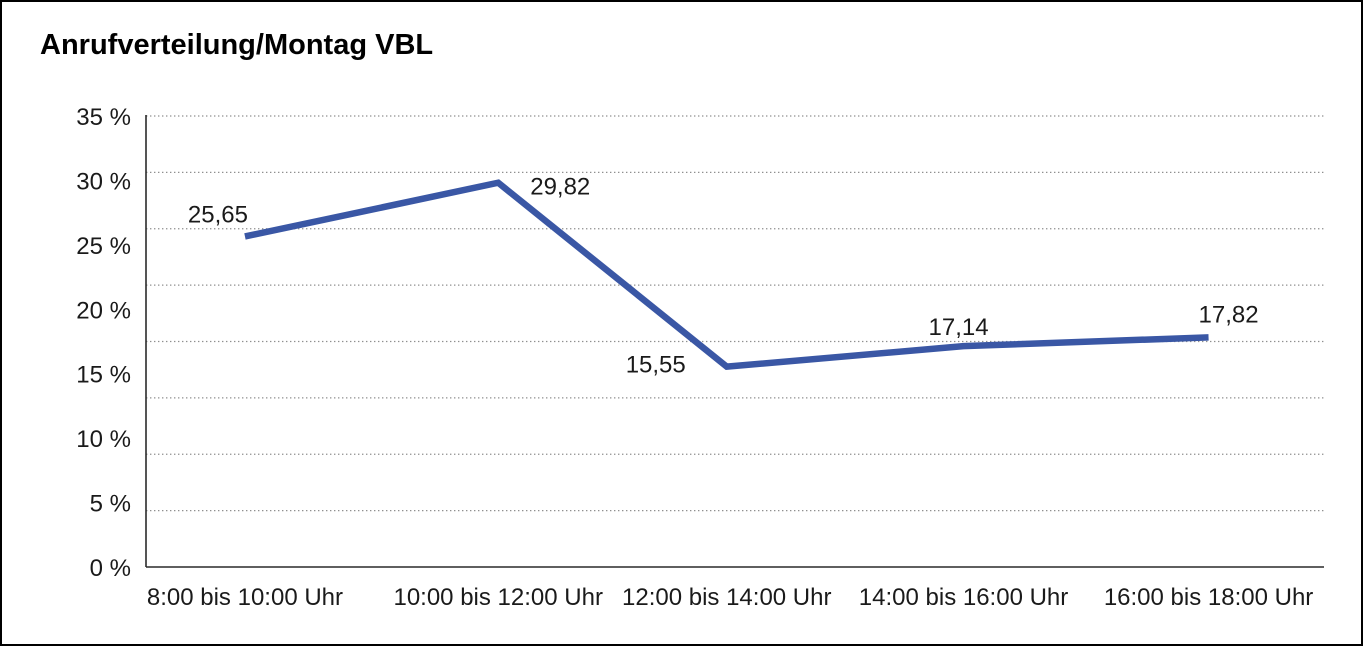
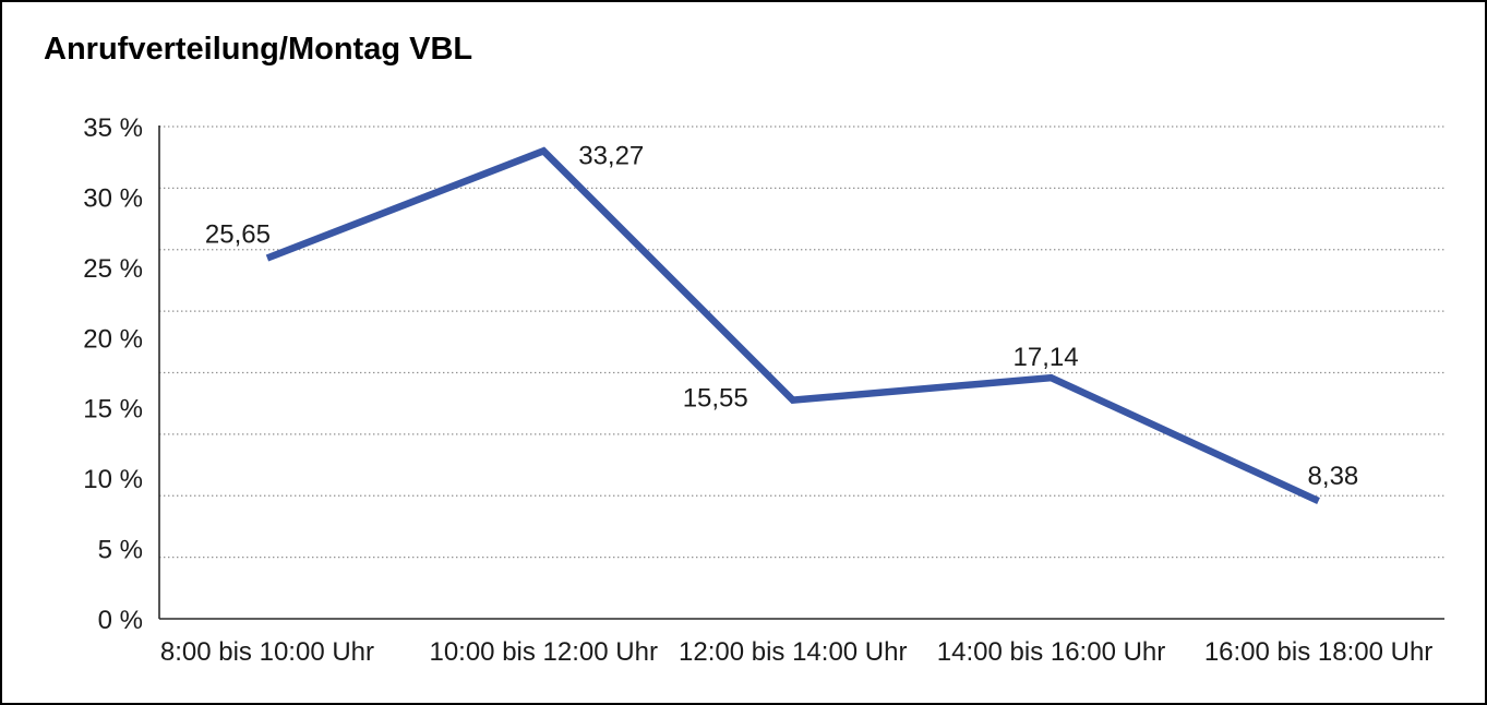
10:00 bis 12:00 Uhr: 29,82 -> 33,27
16:00 bis 18:00 Uhr: 17,82 -> 8,38
